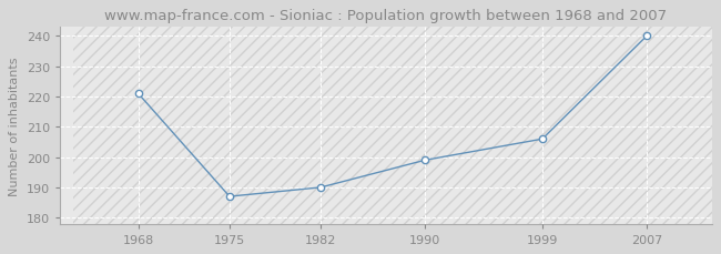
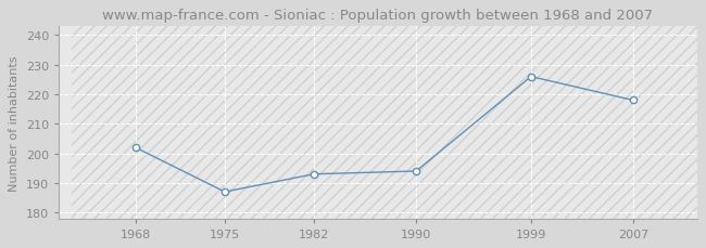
1968: 221 -> 202
1982: 190 -> 193
1990: 199 -> 194
1999: 206 -> 226
2007: 240 -> 218
